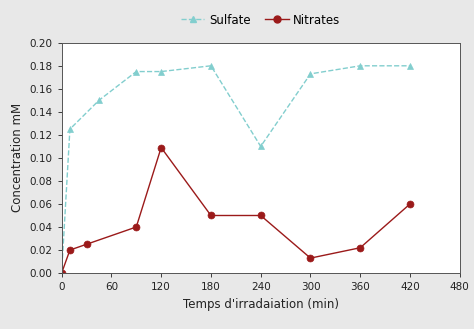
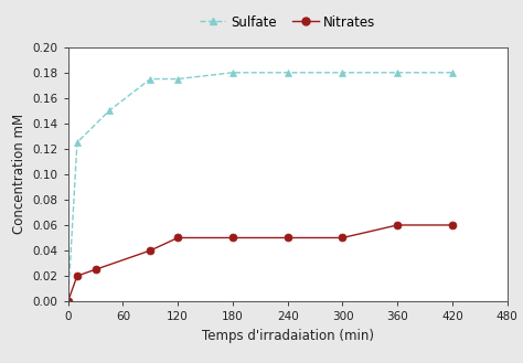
Nitrates/120: 0.109 -> 0.050
Sulfate/240: 0.110 -> 0.180
Sulfate/300: 0.173 -> 0.180
Nitrates/300: 0.013 -> 0.050
Nitrates/360: 0.022 -> 0.060
